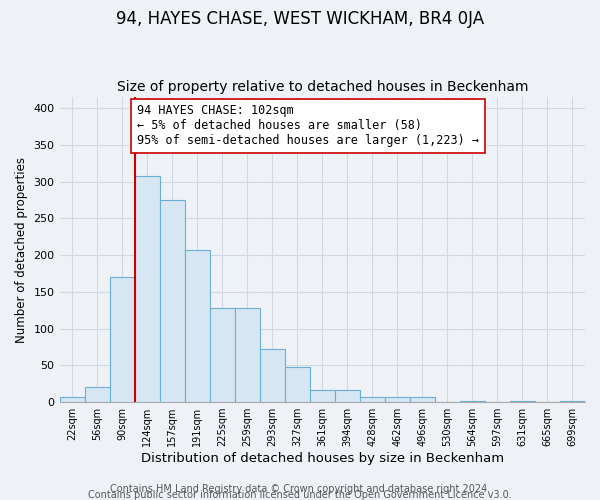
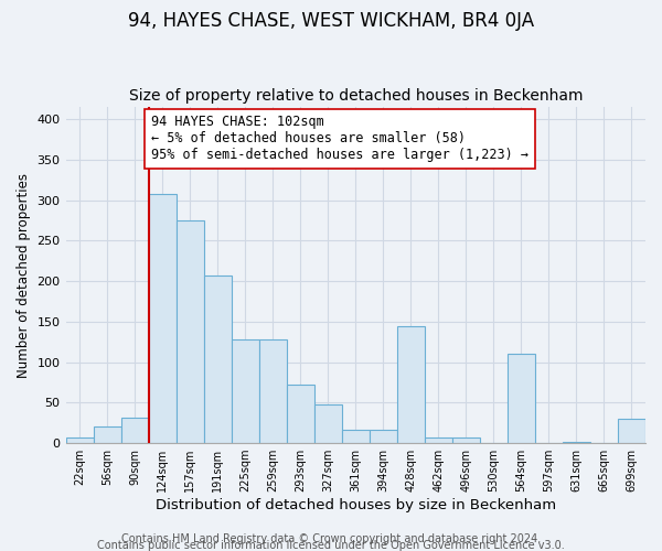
90sqm: 170 -> 32
428sqm: 7 -> 144
564sqm: 2 -> 110
699sqm: 2 -> 30
